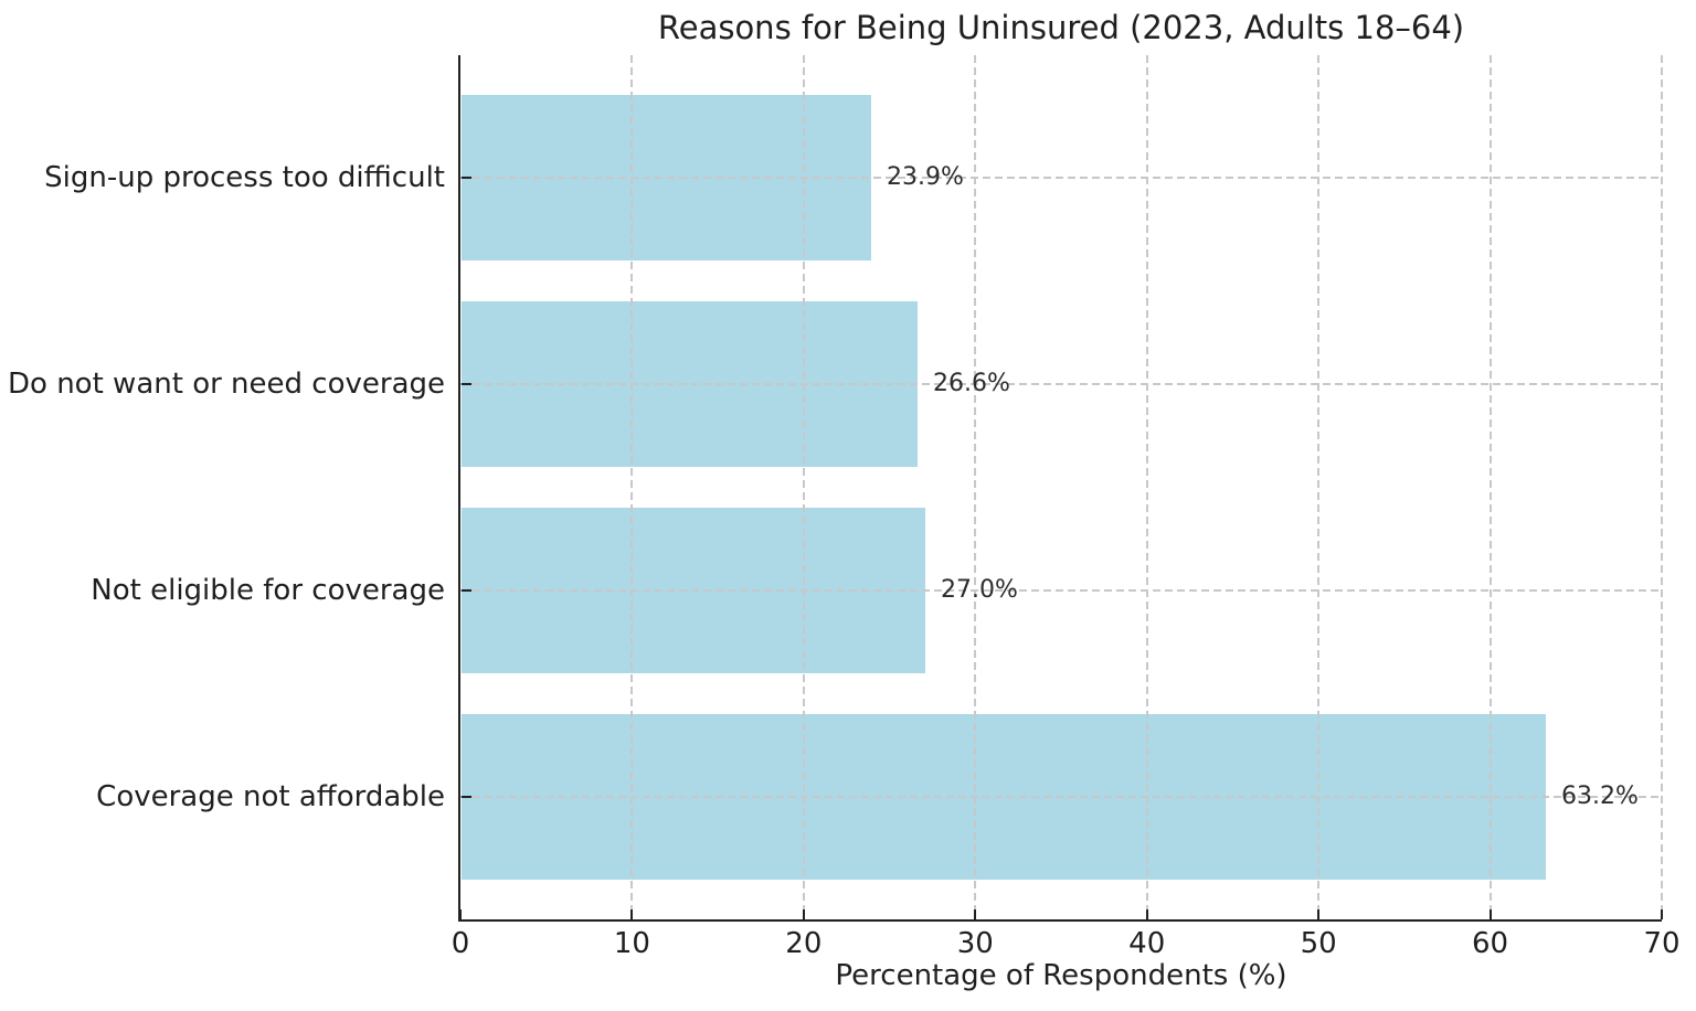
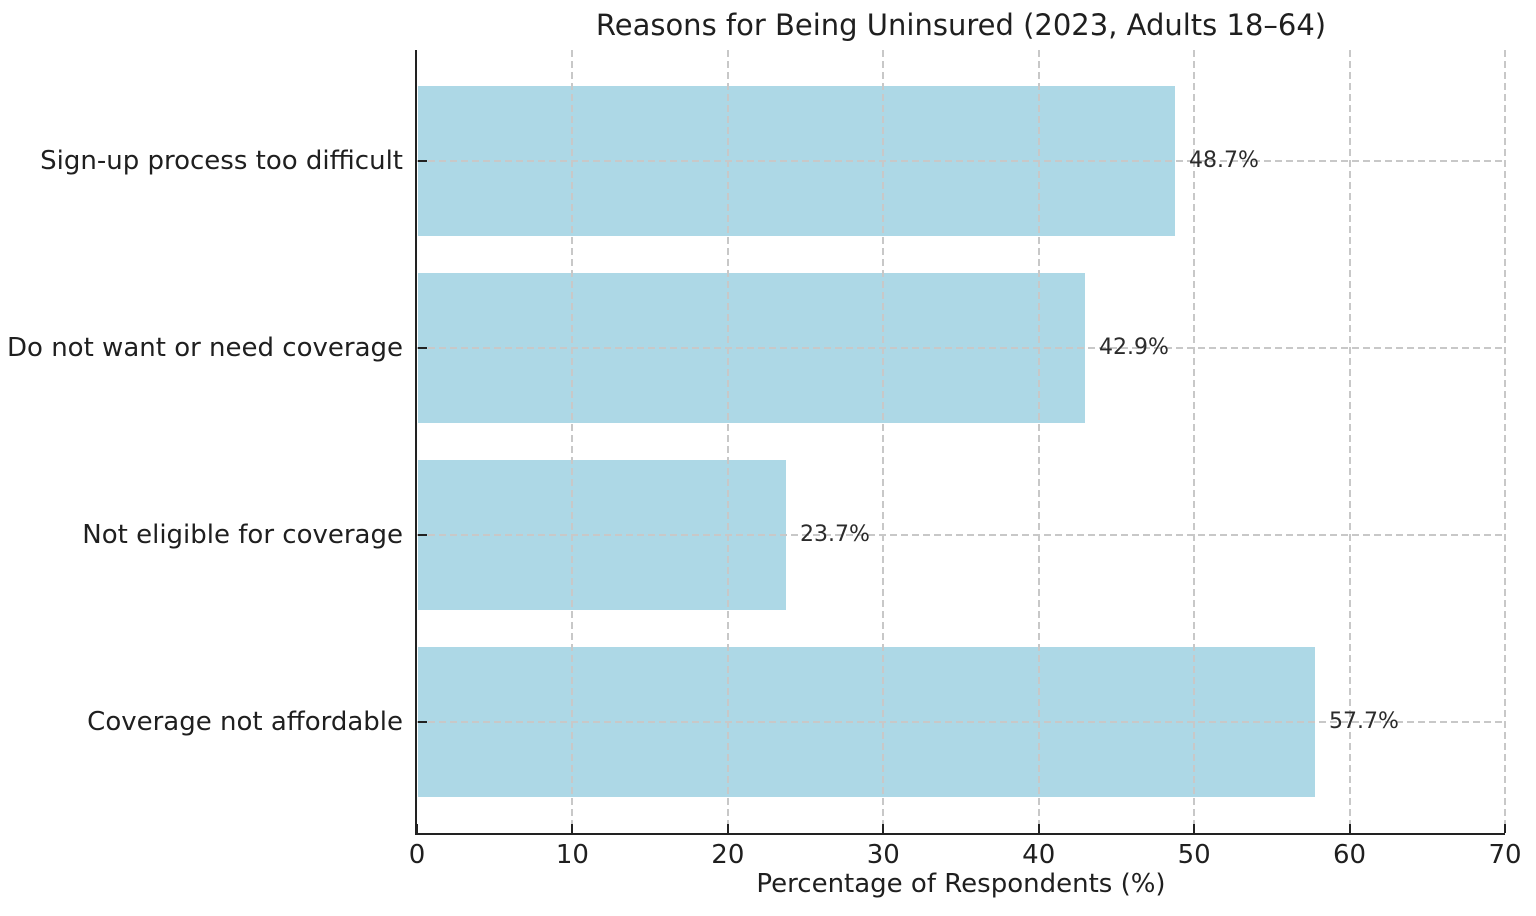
Sign-up process too difficult: 23.9% -> 48.7%
Do not want or need coverage: 26.6% -> 42.9%
Not eligible for coverage: 27.0% -> 23.7%
Coverage not affordable: 63.2% -> 57.7%
